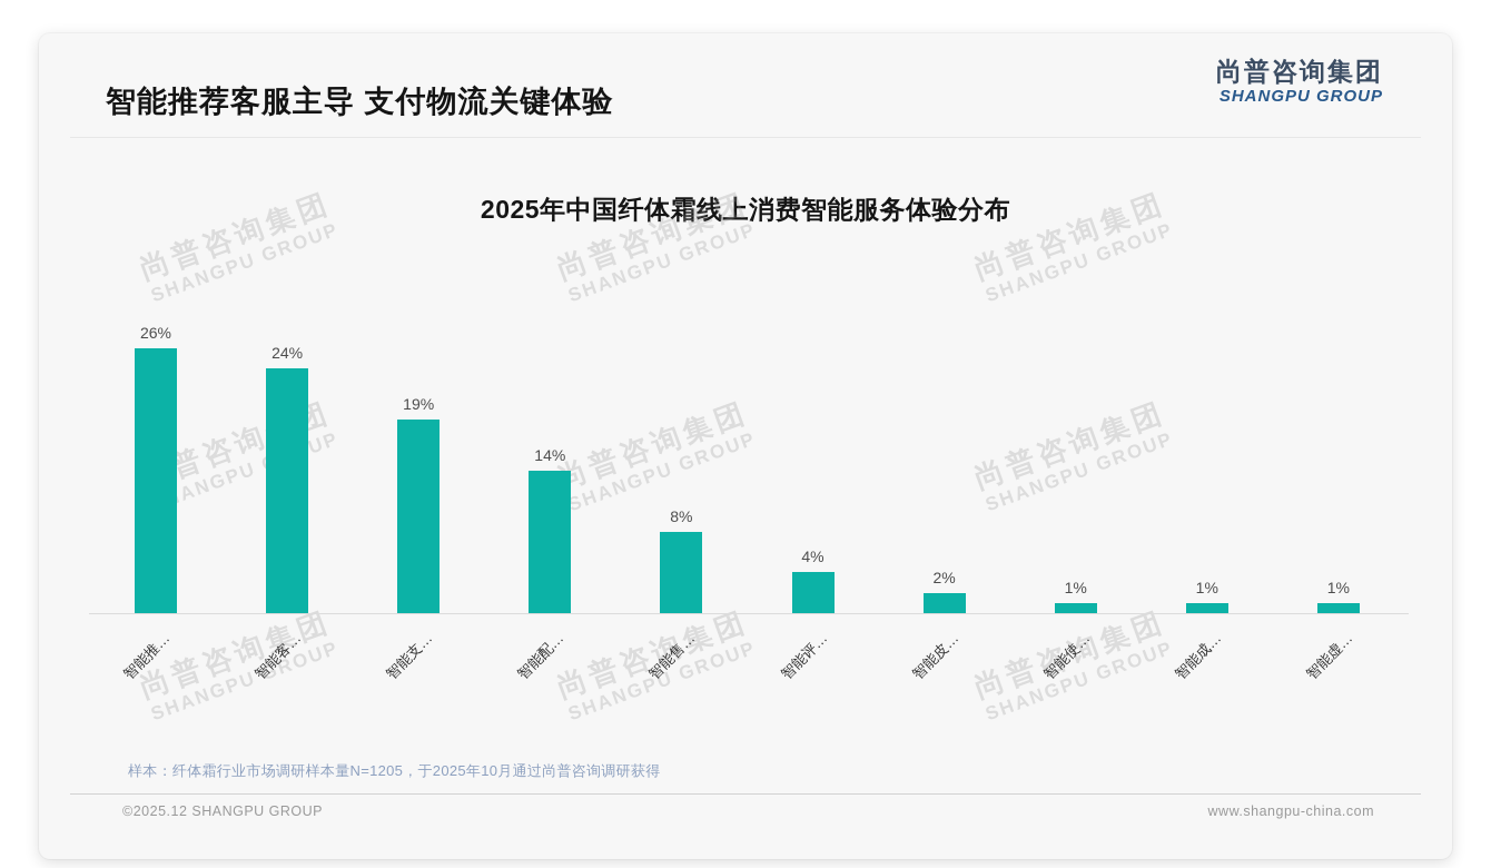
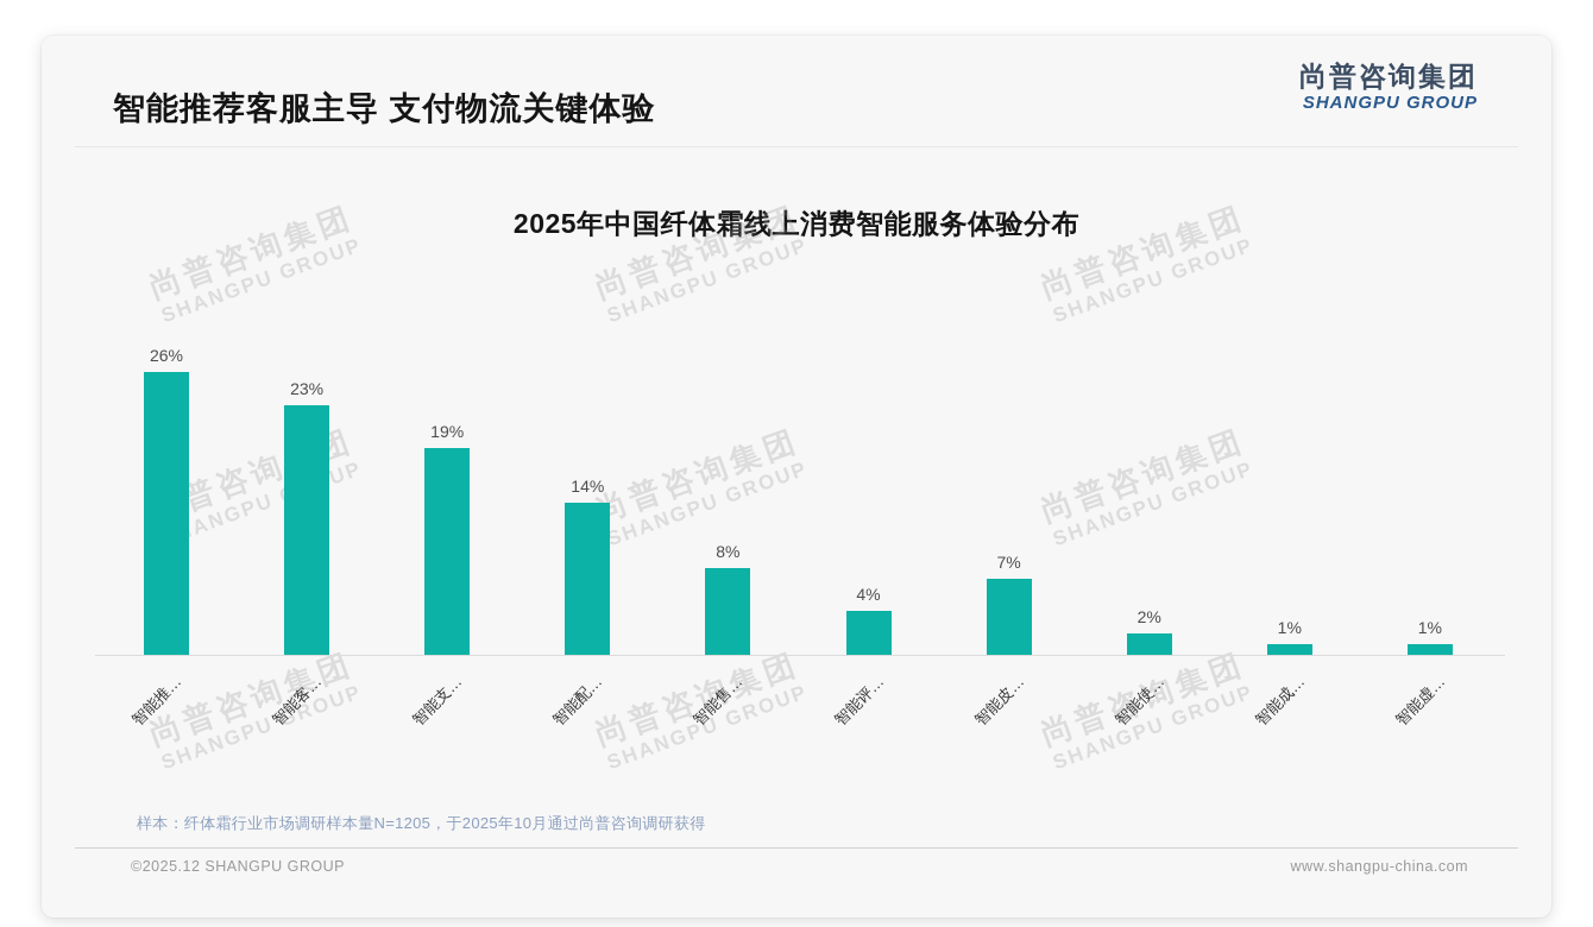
智能客…: 24% -> 23%
智能皮…: 2% -> 7%
智能使…: 1% -> 2%
